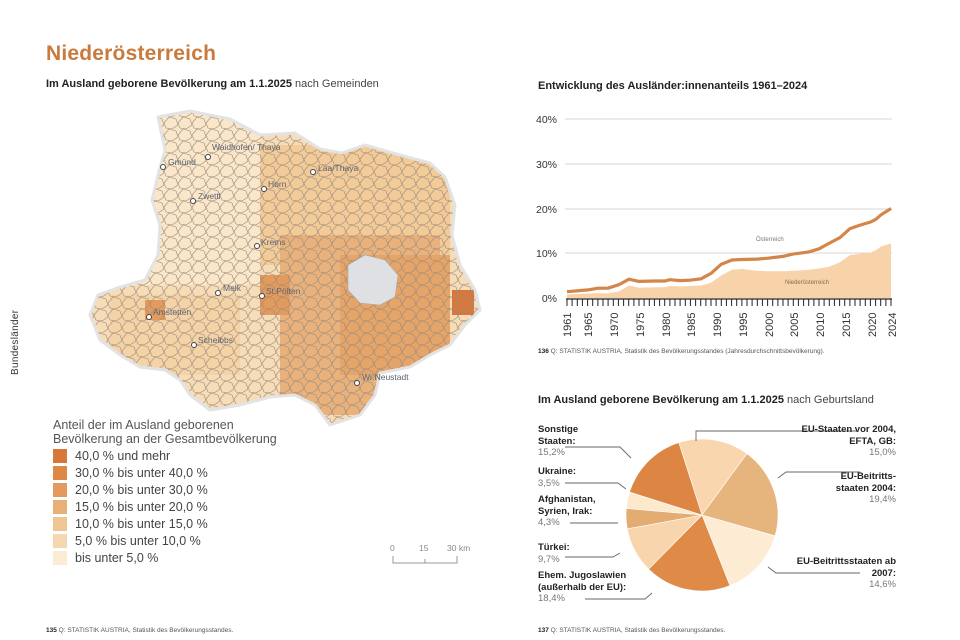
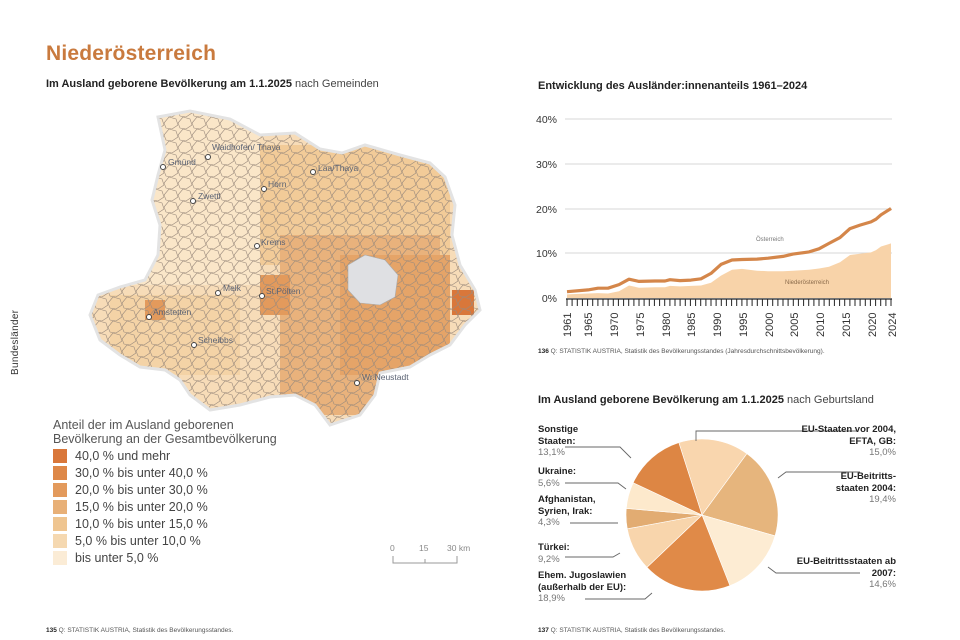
Im Ausland geborene Bevölkerung am 1.1.2025 nach Geburtsland/Ehem. Jugoslawien (außerhalb der EU):: 18,4% -> 18,9%
Im Ausland geborene Bevölkerung am 1.1.2025 nach Geburtsland/Türkei:: 9,7% -> 9,2%
Im Ausland geborene Bevölkerung am 1.1.2025 nach Geburtsland/Ukraine:: 3,5% -> 5,6%
Im Ausland geborene Bevölkerung am 1.1.2025 nach Geburtsland/Sonstige Staaten:: 15,2% -> 13,1%
